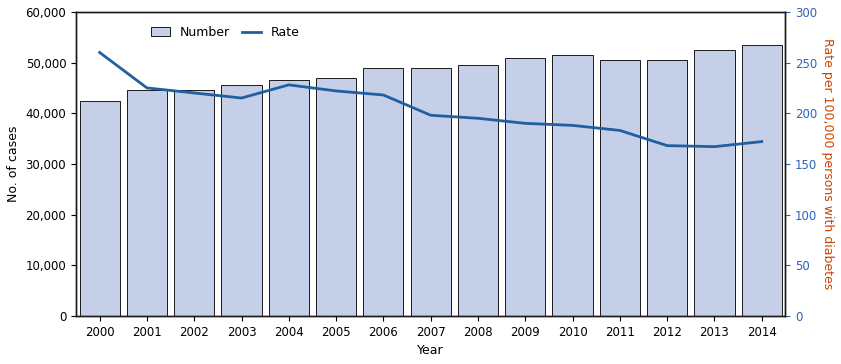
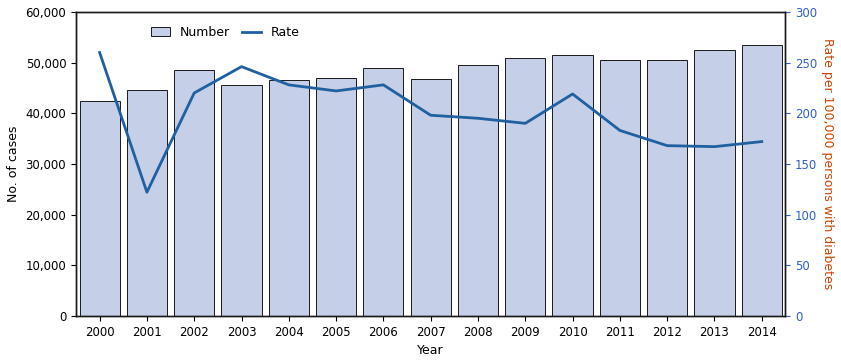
Rate/2001: 225 -> 122
Number/2002: 44,500 -> 48,600
Rate/2003: 215 -> 246
Rate/2006: 218 -> 228
Number/2007: 49,000 -> 46,800
Rate/2010: 188 -> 219
